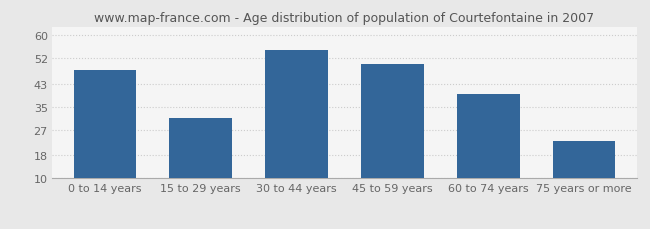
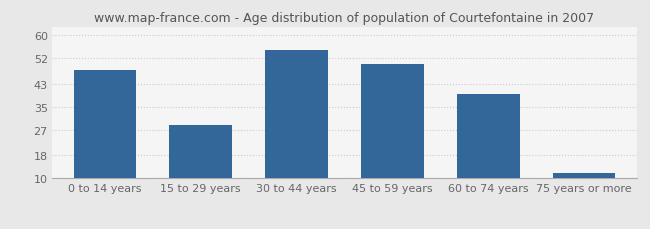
15 to 29 years: 31.0 -> 28.5
75 years or more: 23.0 -> 12.0
